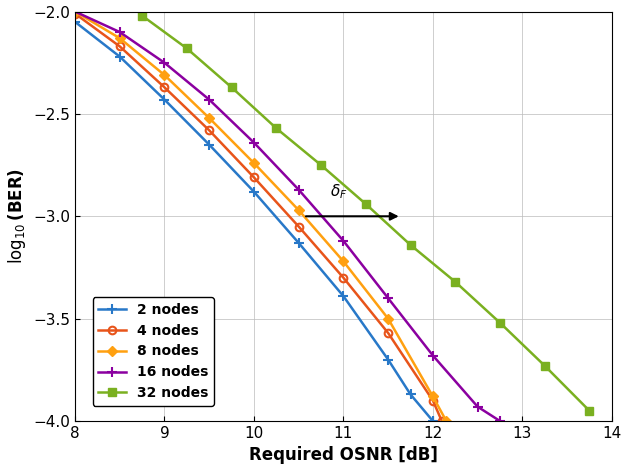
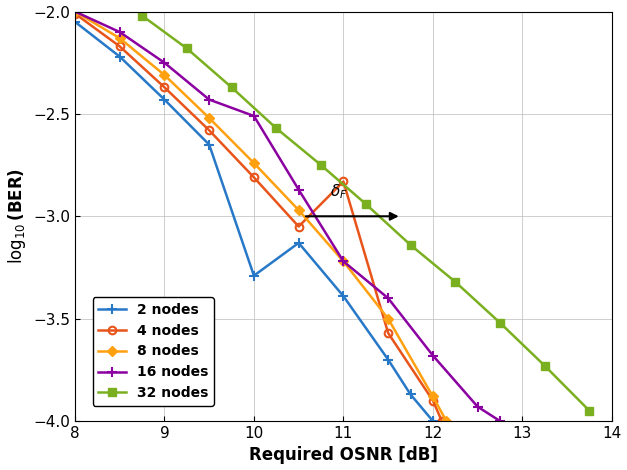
2 nodes/10: -2.88 -> -3.29
16 nodes/10: -2.64 -> -2.51
4 nodes/11: -3.30 -> -2.83
16 nodes/11: -3.12 -> -3.22
